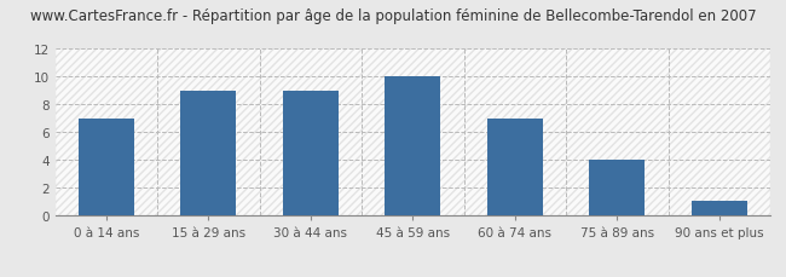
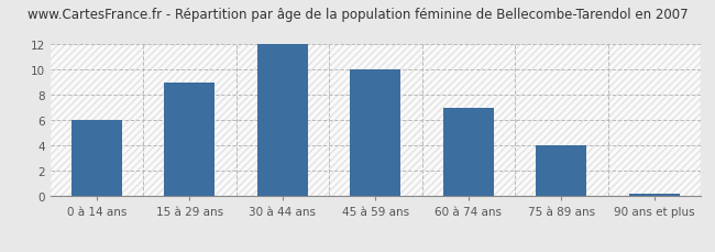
0 à 14 ans: 7.0 -> 6.0
30 à 44 ans: 9.0 -> 12.0
90 ans et plus: 1.1 -> 0.2
